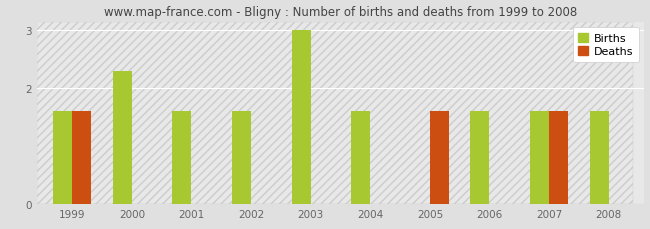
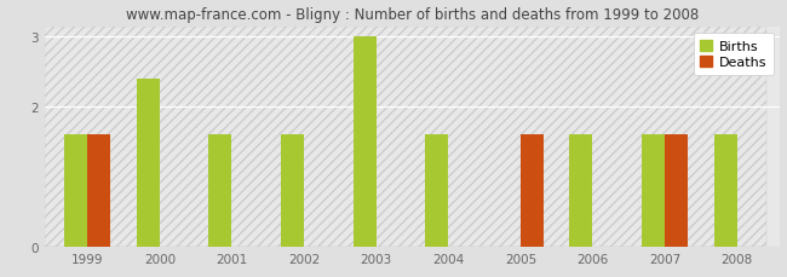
Births/2000: 2.3 -> 2.4
